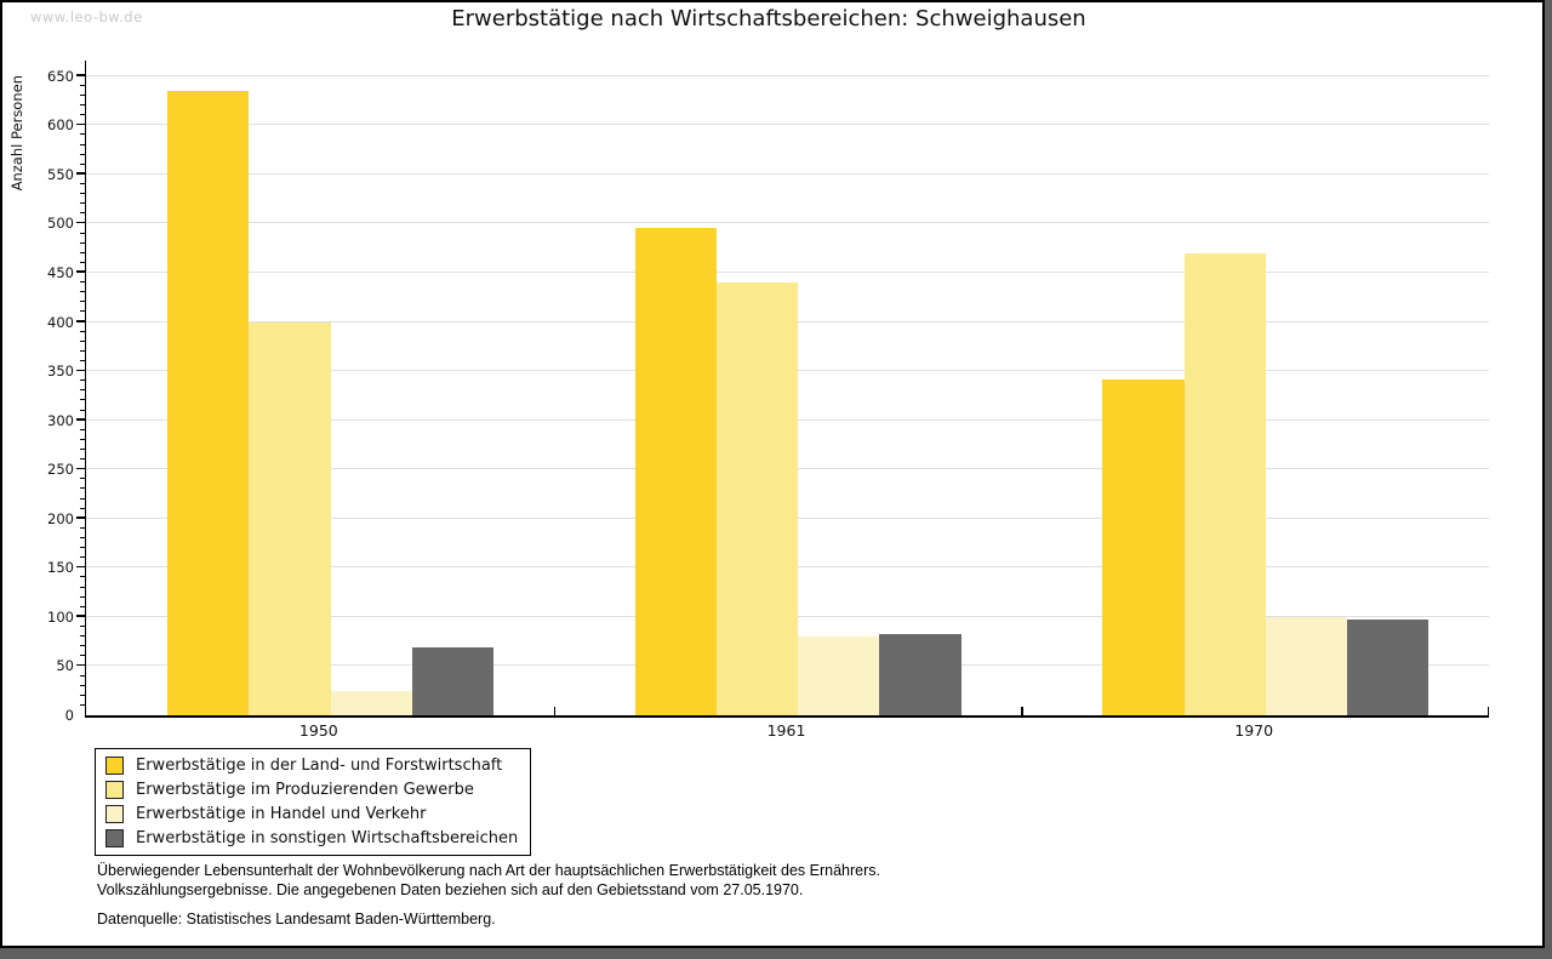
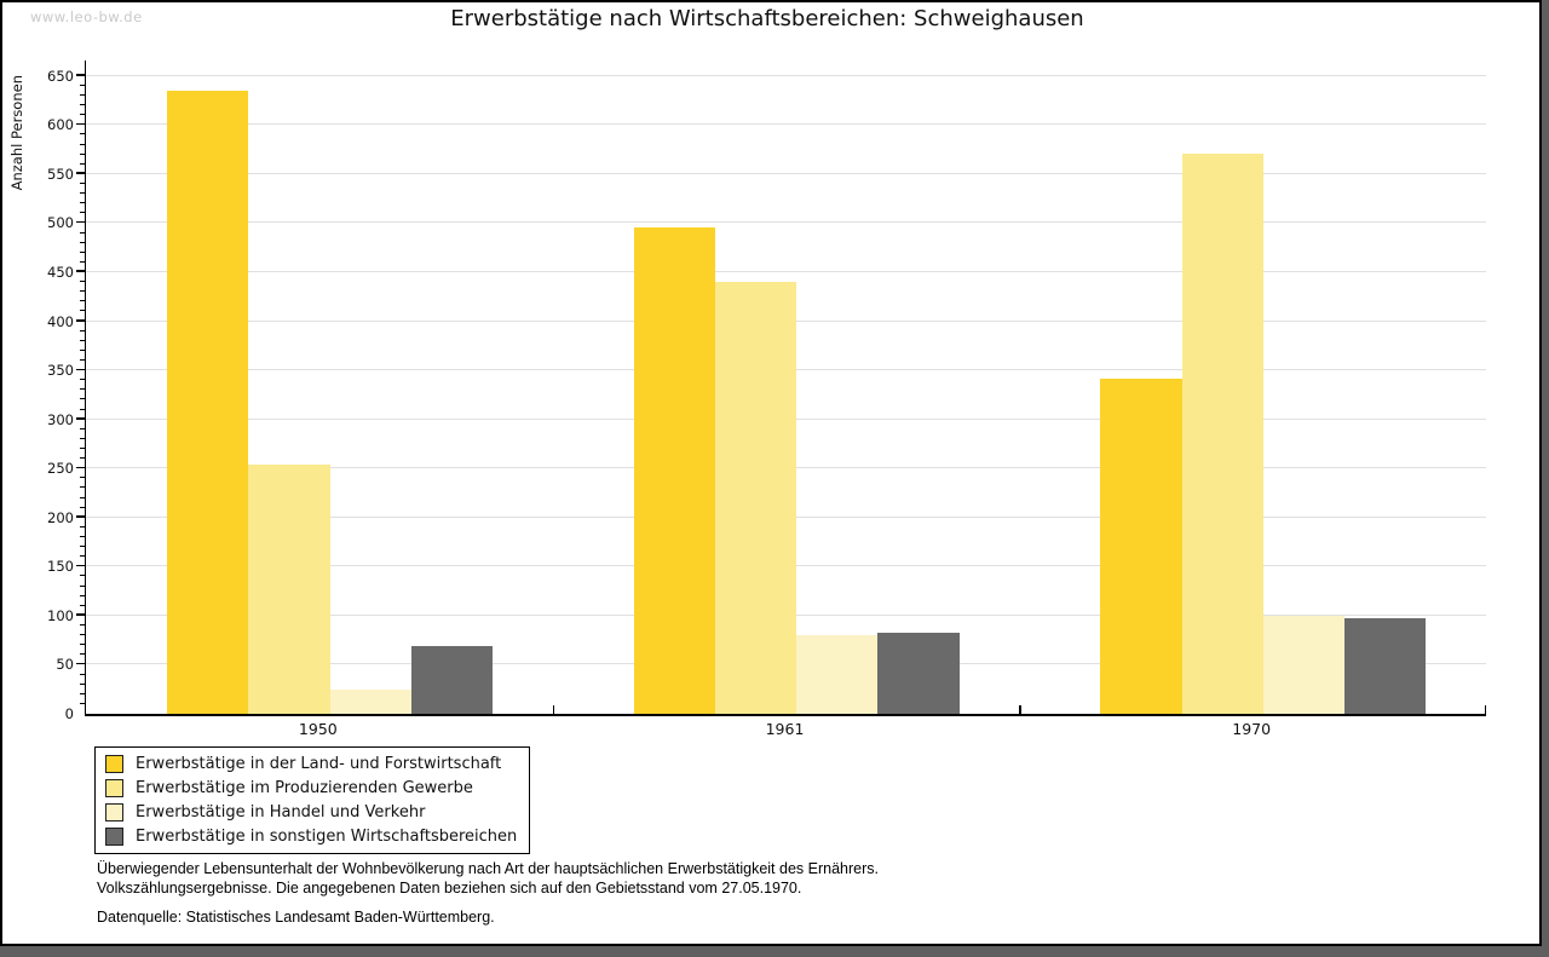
Erwerbstätige im Produzierenden Gewerbe/1950: 400 -> 250
Erwerbstätige im Produzierenden Gewerbe/1970: 470 -> 570
